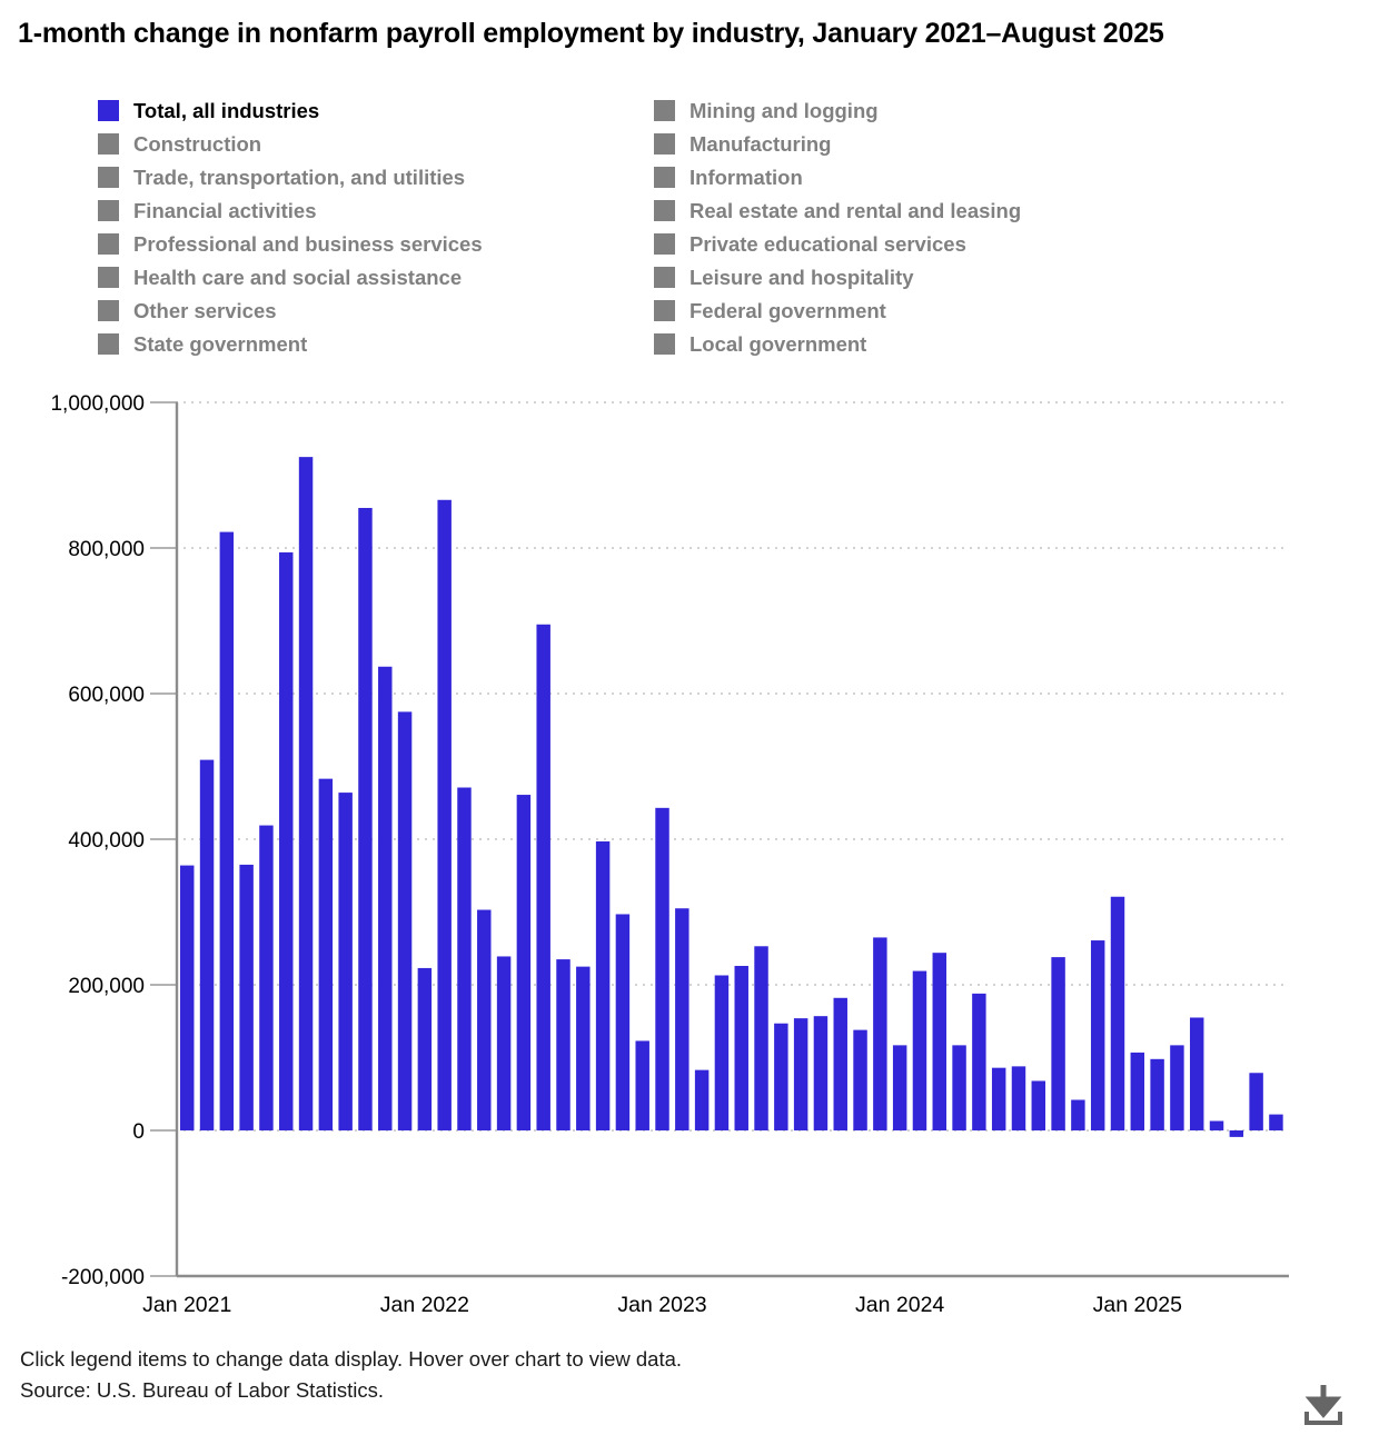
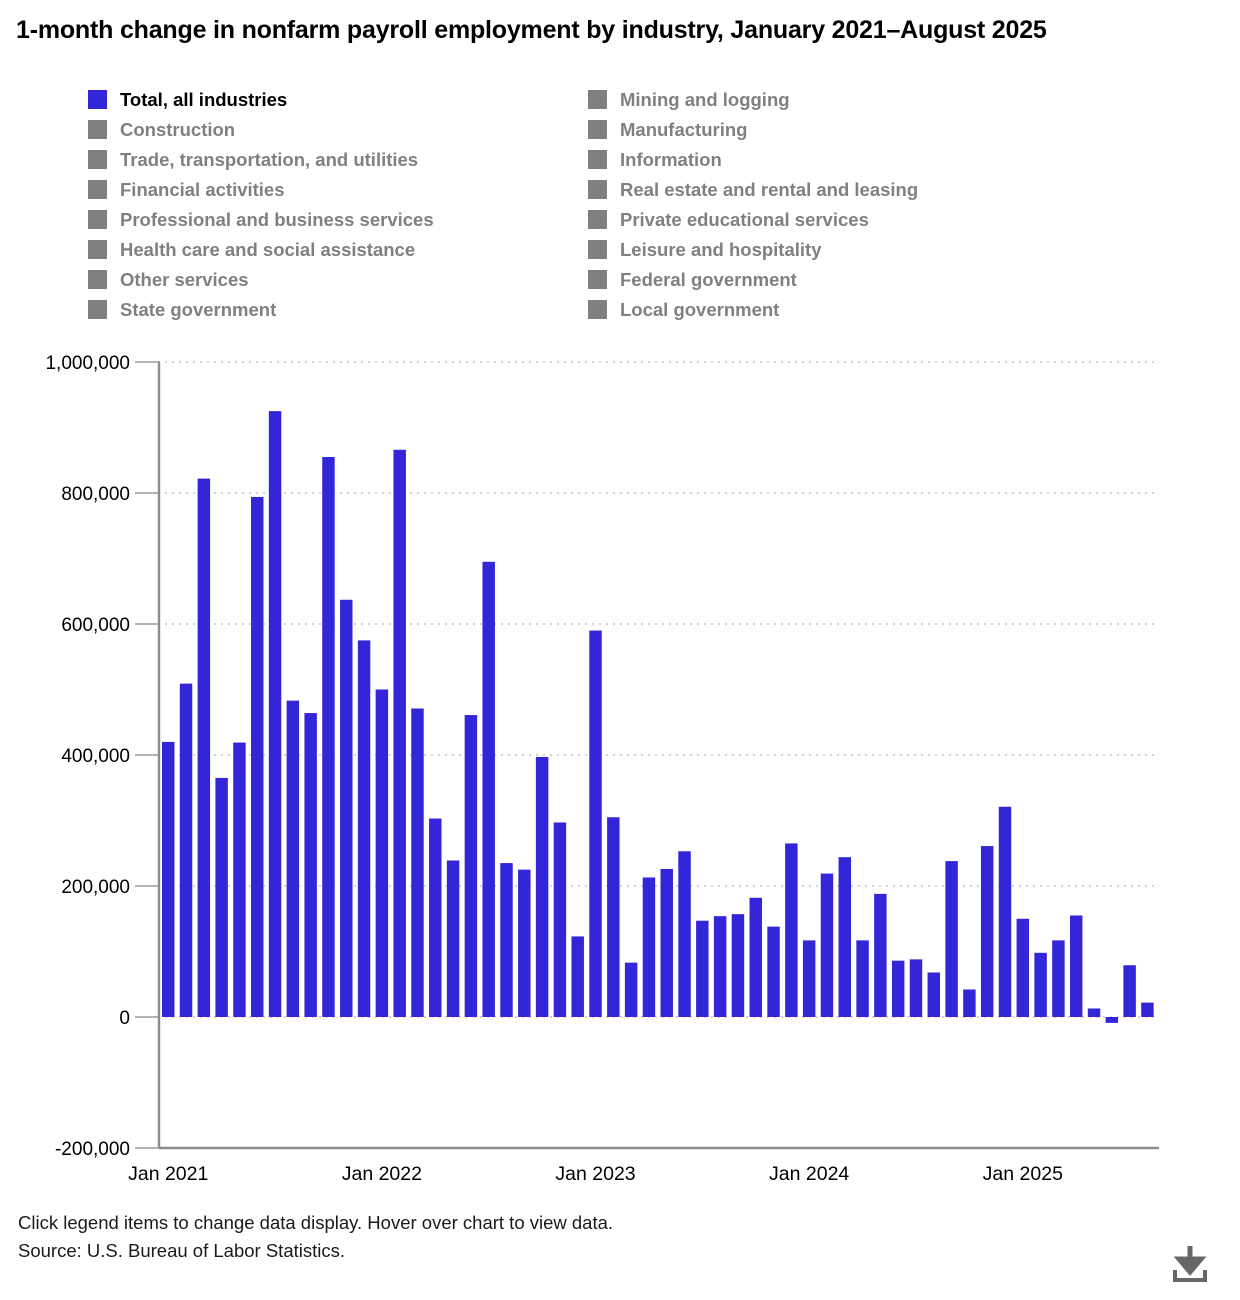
Jan 2021: 360000 -> 420000
Jan 2022: 220000 -> 500000
Jan 2023: 440000 -> 590000
Jan 2025: 110000 -> 150000
